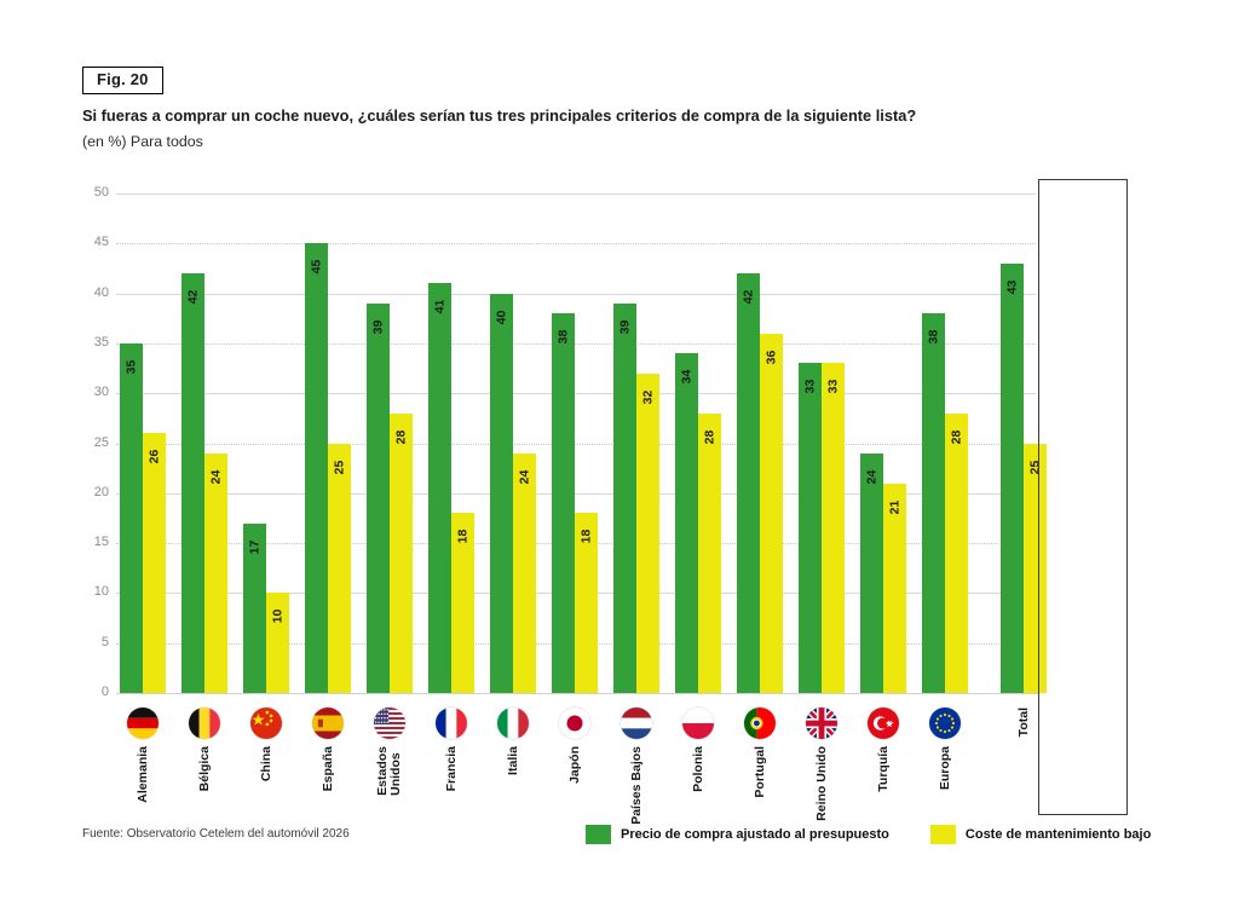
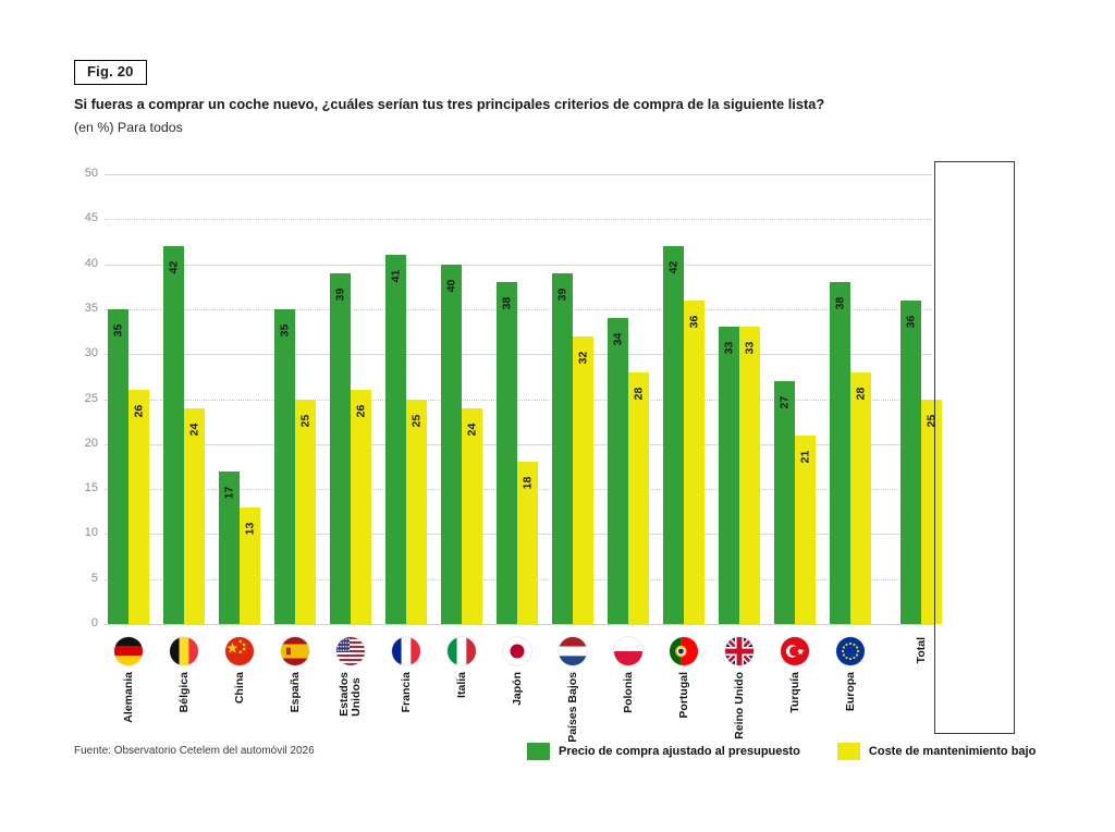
Coste de mantenimiento bajo/China: 10 -> 13
Precio de compra ajustado al presupuesto/España: 45 -> 35
Coste de mantenimiento bajo/Estados Unidos: 28 -> 26
Coste de mantenimiento bajo/Francia: 18 -> 25
Precio de compra ajustado al presupuesto/Turquía: 24 -> 27
Precio de compra ajustado al presupuesto/Total: 43 -> 36
